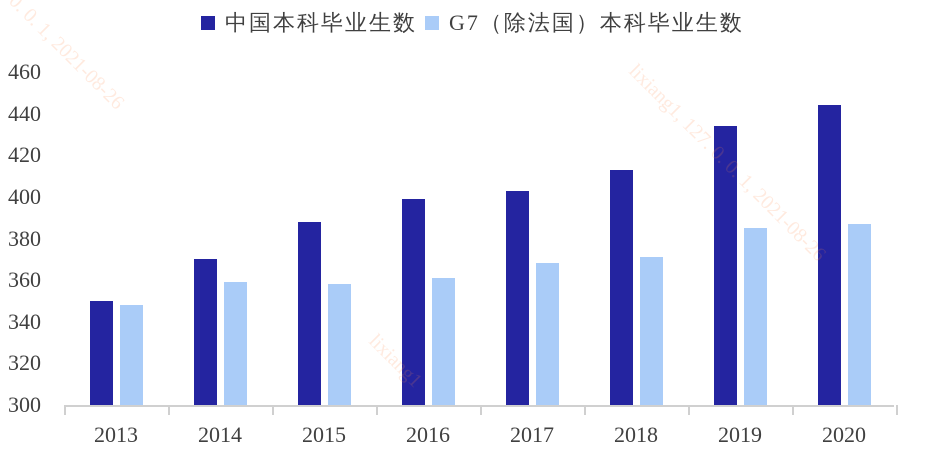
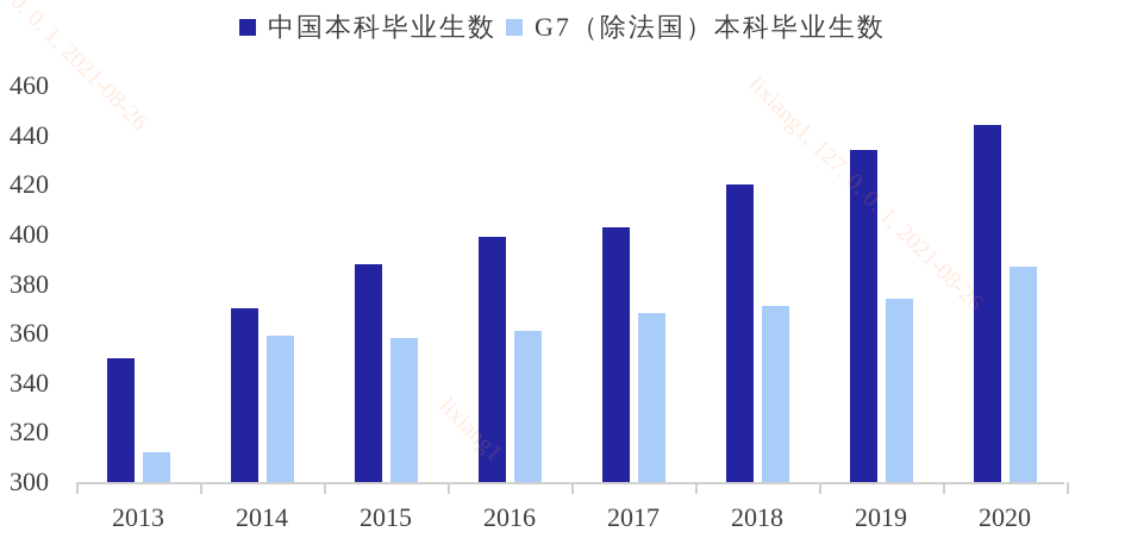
G7（除法国）本科毕业生数/2013: 348 -> 312
中国本科毕业生数/2018: 413 -> 420
G7（除法国）本科毕业生数/2019: 385 -> 374
